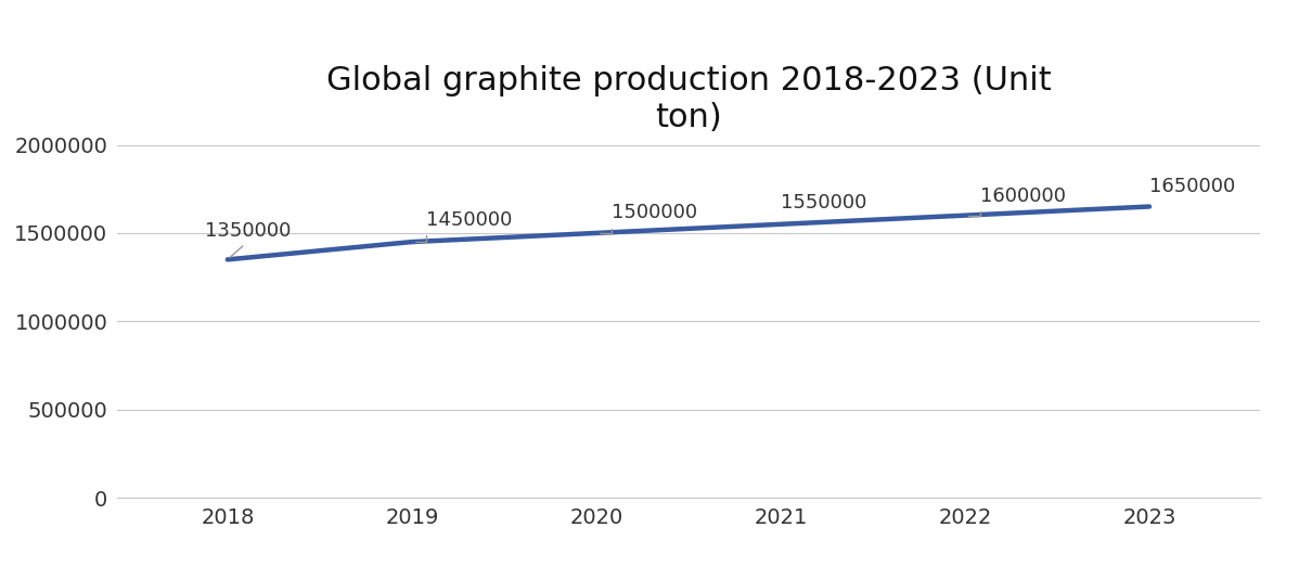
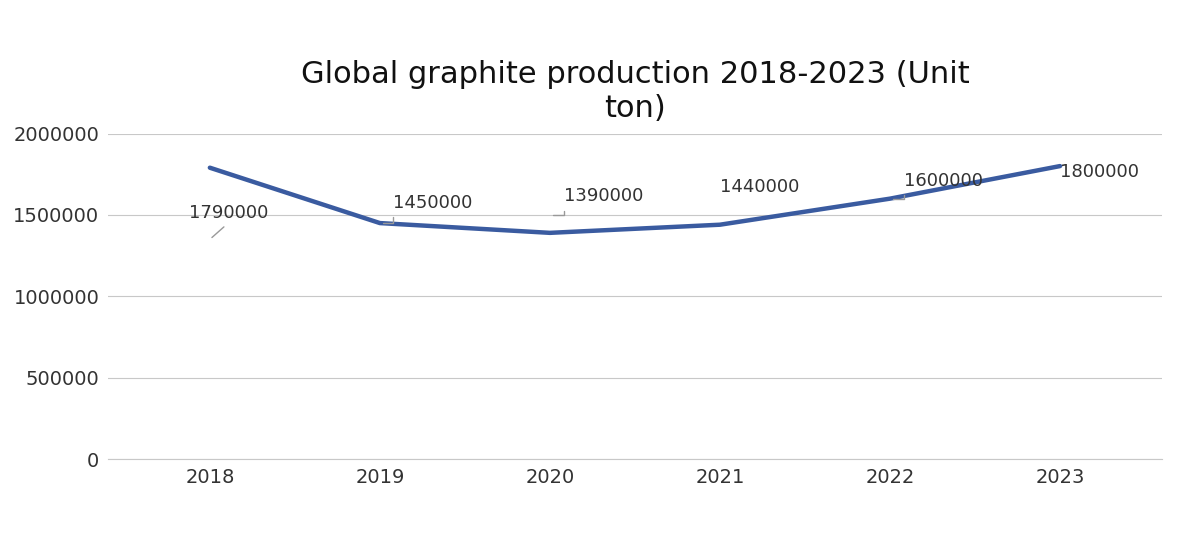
2018: 1350000 -> 1790000
2020: 1500000 -> 1390000
2021: 1550000 -> 1440000
2023: 1650000 -> 1800000
